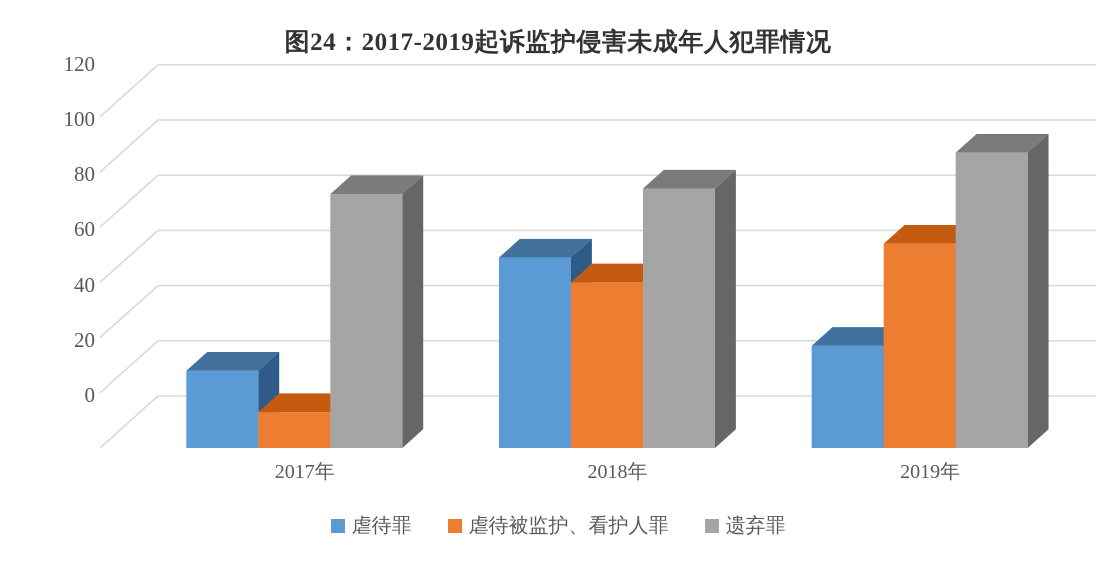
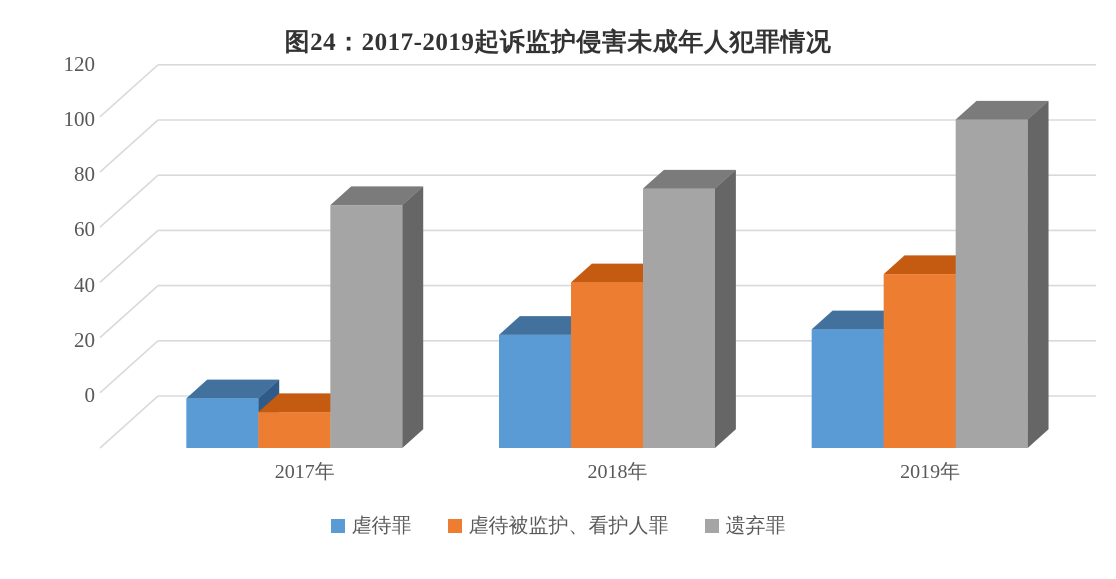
虐待罪/2017年: 28 -> 18
遗弃罪/2017年: 92 -> 88
虐待罪/2018年: 69 -> 41
虐待罪/2019年: 37 -> 43
虐待被监护、看护人罪/2019年: 74 -> 63
遗弃罪/2019年: 107 -> 119
